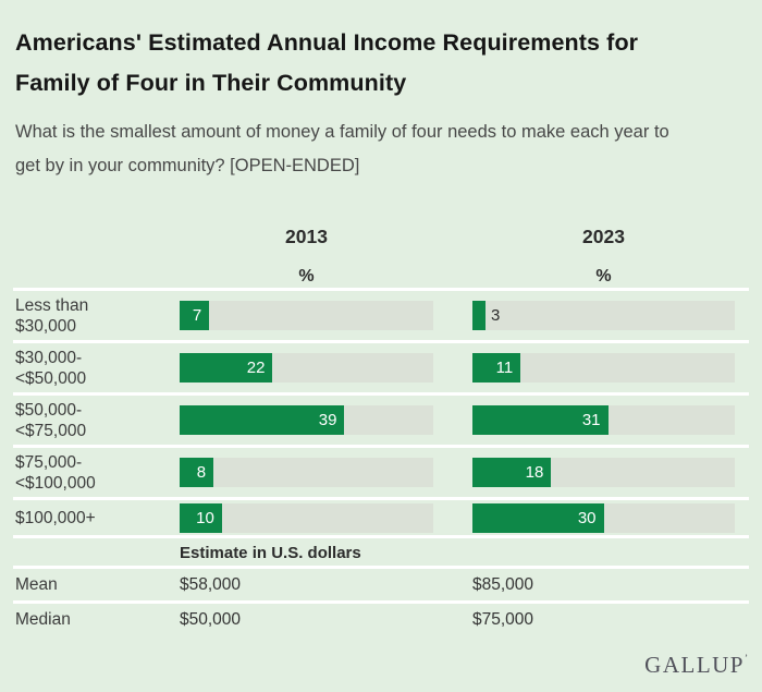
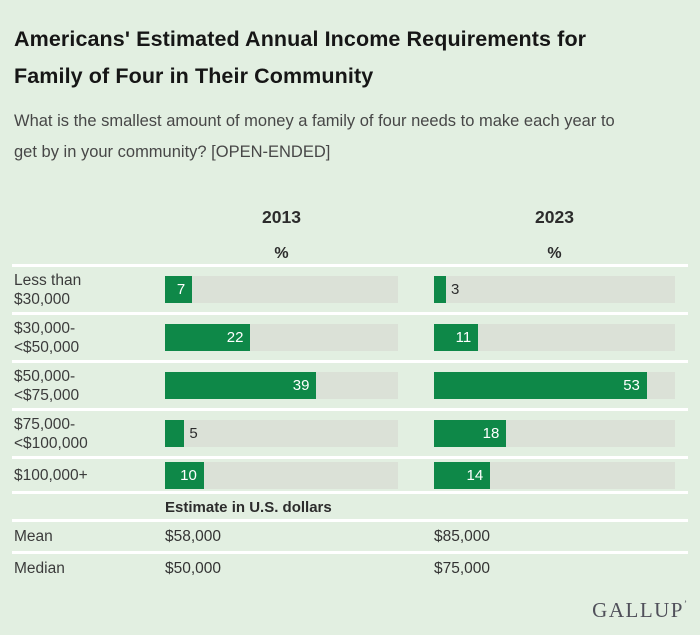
2023/$50,000- <$75,000: 31 -> 53
2013/$75,000- <$100,000: 8 -> 5
2023/$100,000+: 30 -> 14
